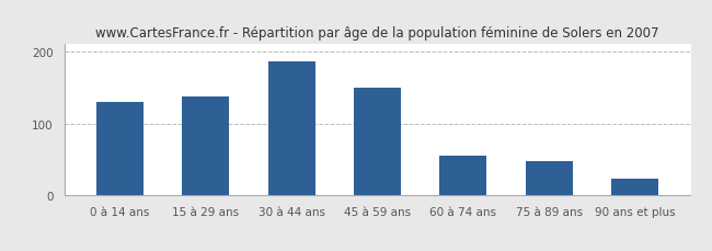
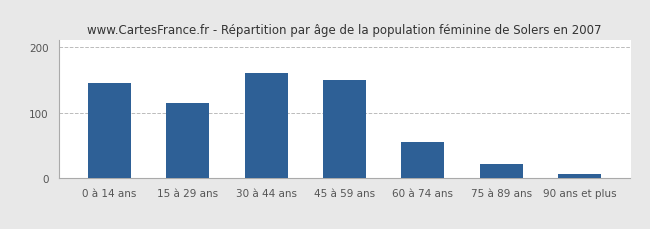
0 à 14 ans: 130 -> 145
15 à 29 ans: 138 -> 115
30 à 44 ans: 186 -> 160
75 à 89 ans: 48 -> 22
90 ans et plus: 24 -> 7
